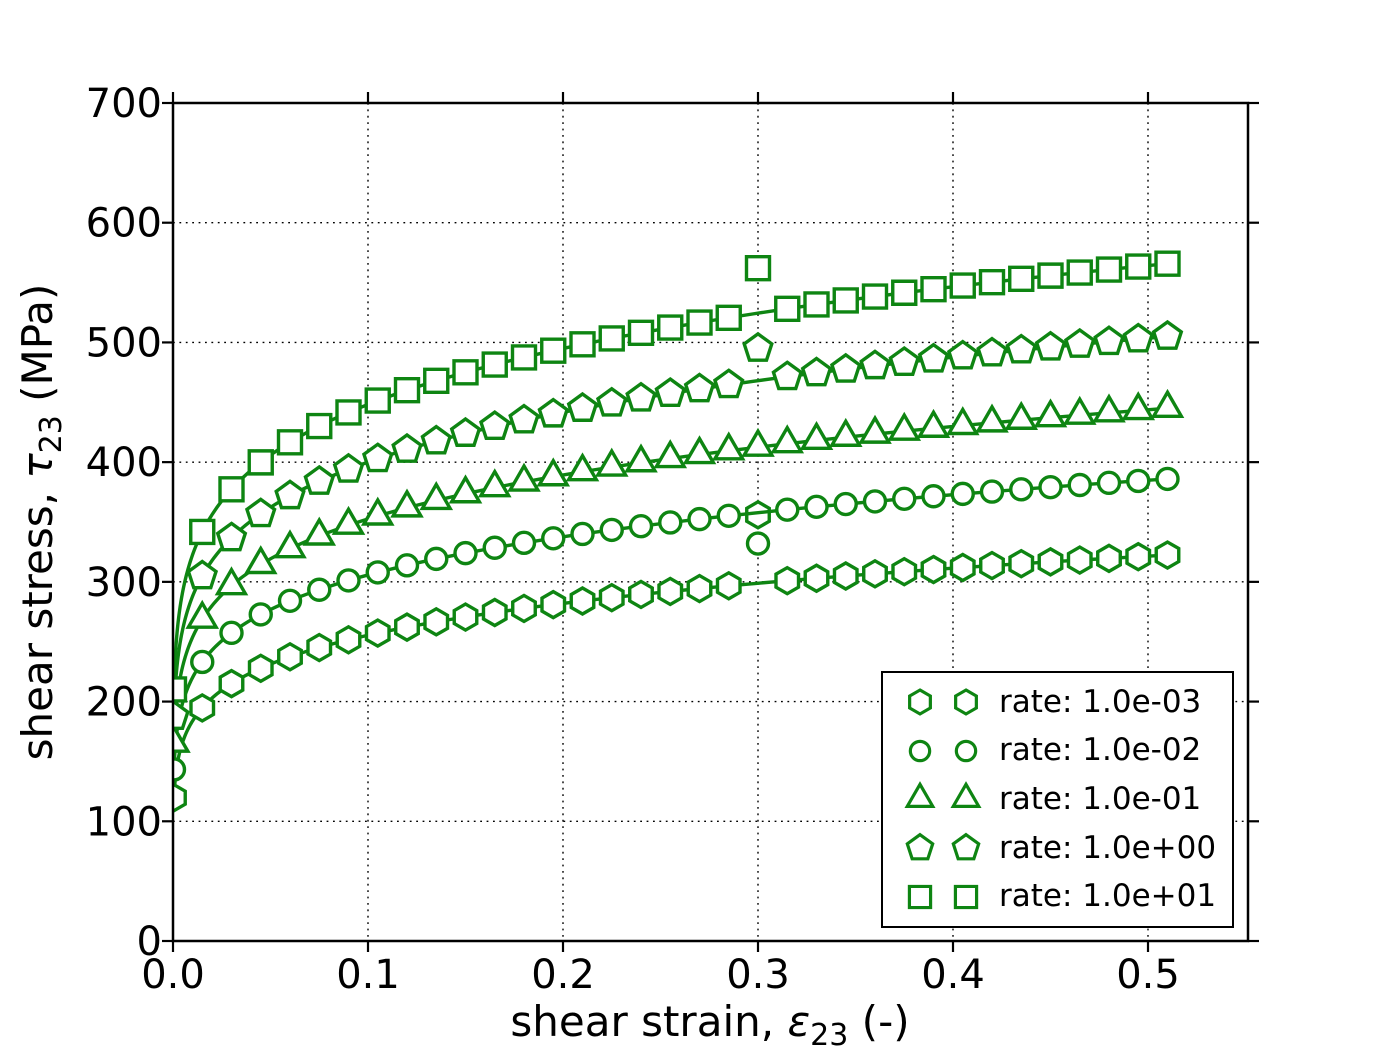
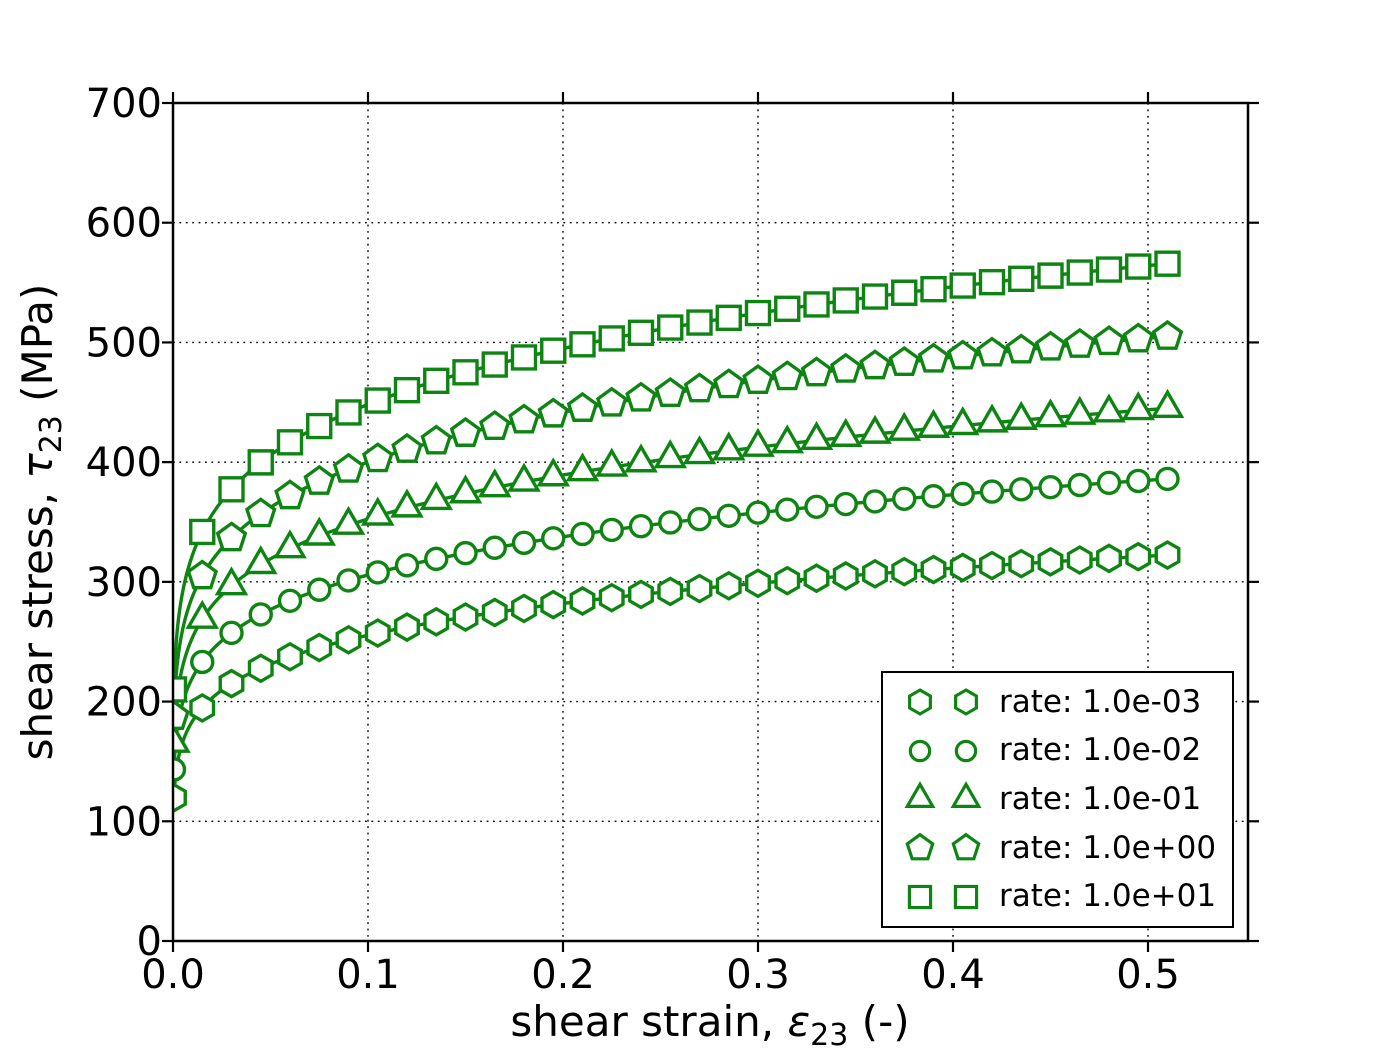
rate: 1.0e-03/0.3: 356 -> 299
rate: 1.0e-02/0.3: 332 -> 358
rate: 1.0e+00/0.3: 495 -> 468
rate: 1.0e+01/0.3: 562 -> 524
